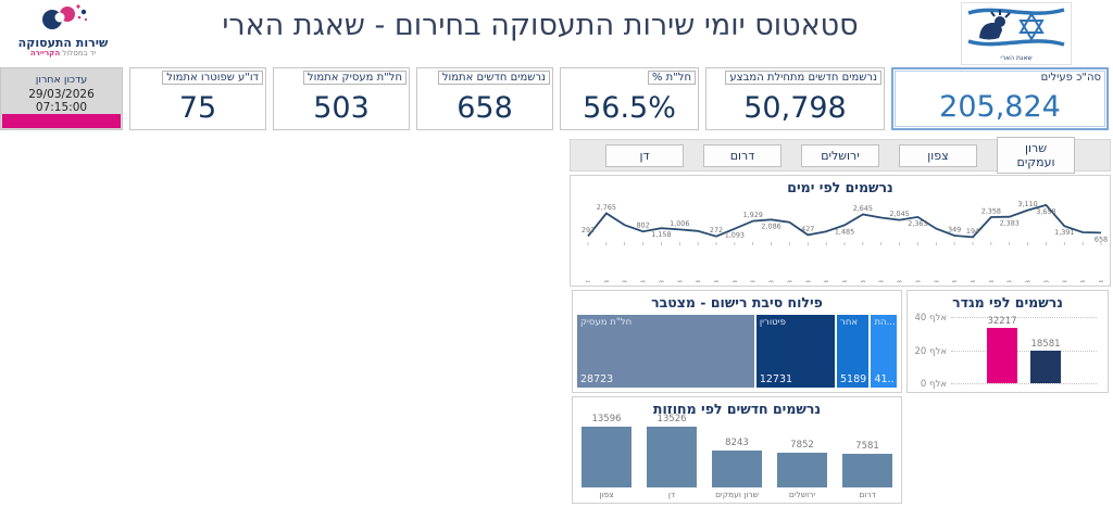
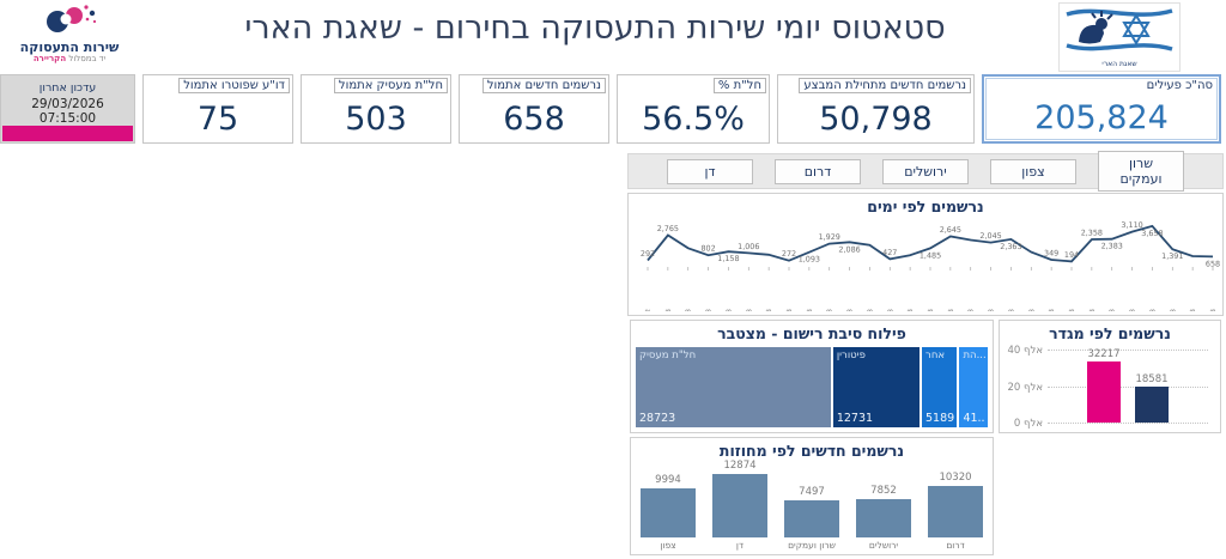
נרשמים חדשים לפי מחוזות/צפון: 13596 -> 9994
נרשמים חדשים לפי מחוזות/דן: 13526 -> 12874
נרשמים חדשים לפי מחוזות/שרון ועמקים: 8243 -> 7497
נרשמים חדשים לפי מחוזות/דרום: 7581 -> 10320
